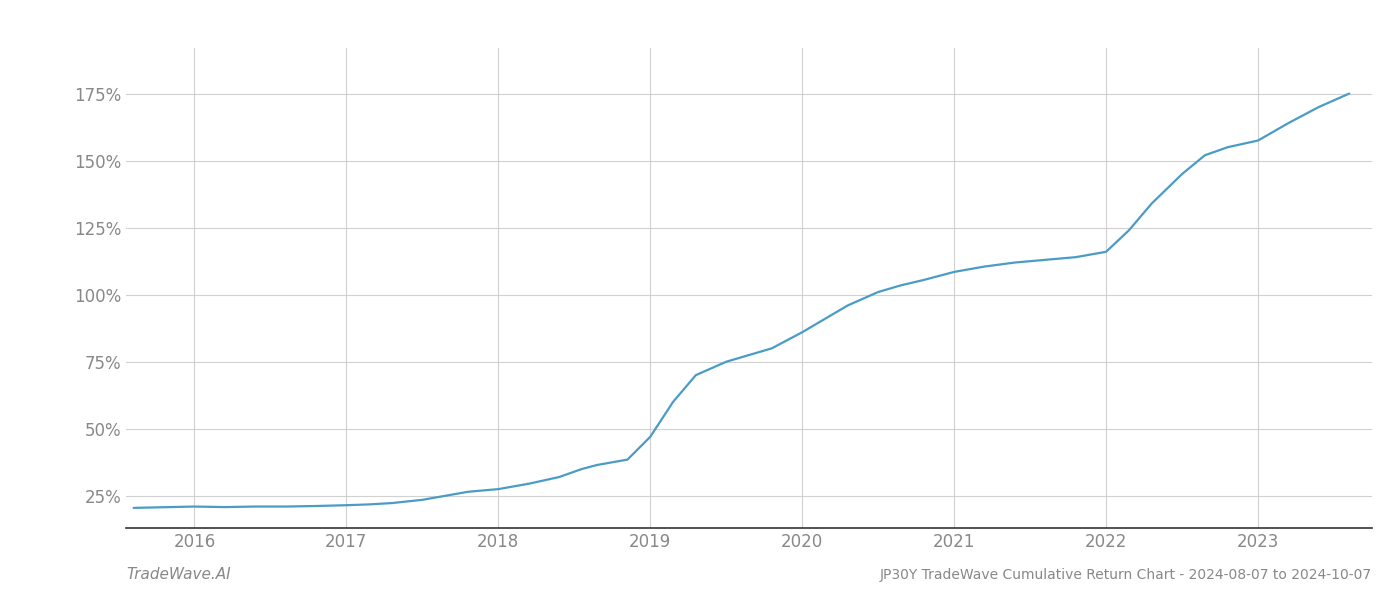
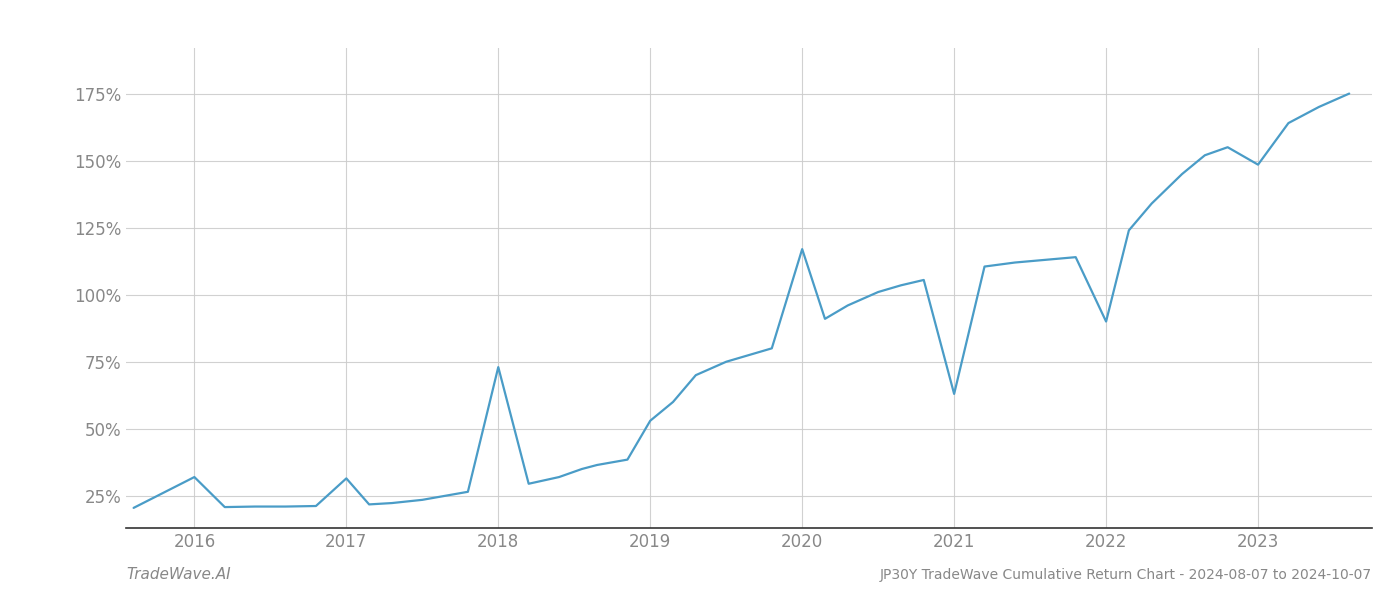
2016: 21.0% -> 32.0%
2017: 21.5% -> 31.5%
2018: 27.5% -> 73.0%
2019: 47.0% -> 53.0%
2020: 86.0% -> 117.0%
2021: 108.5% -> 63.0%
2022: 116.0% -> 90.0%
2023: 157.5% -> 148.5%
